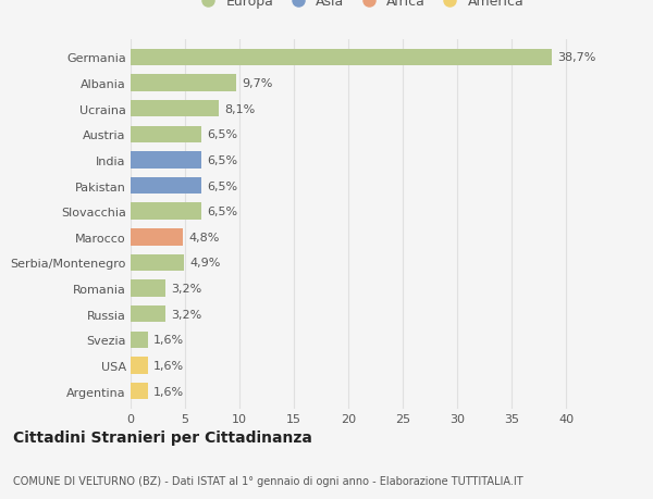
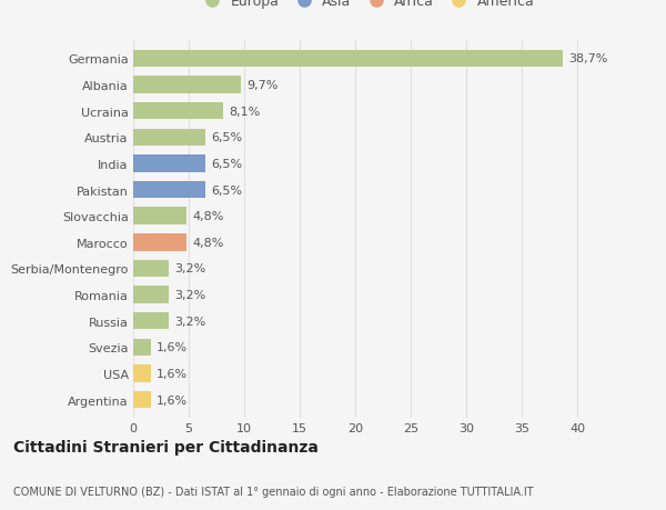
Slovacchia: 6,5% -> 4,8%
Serbia/Montenegro: 4,9% -> 3,2%
